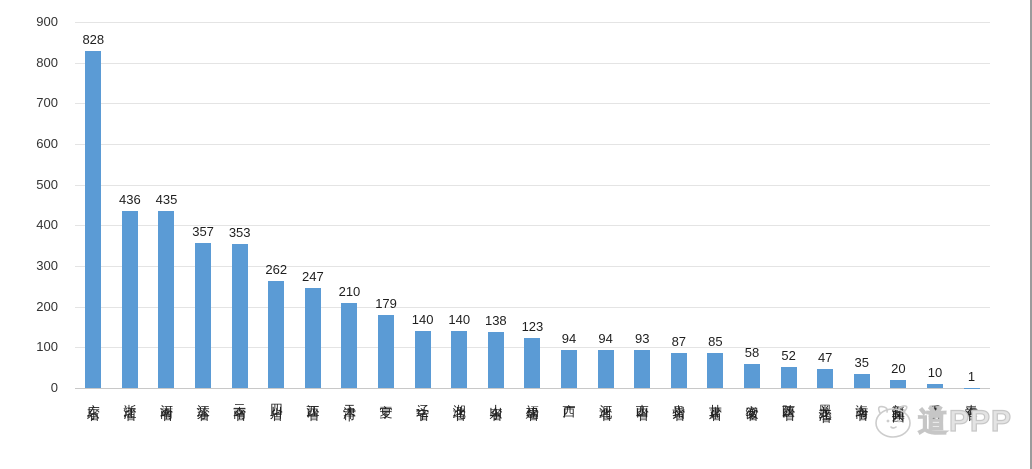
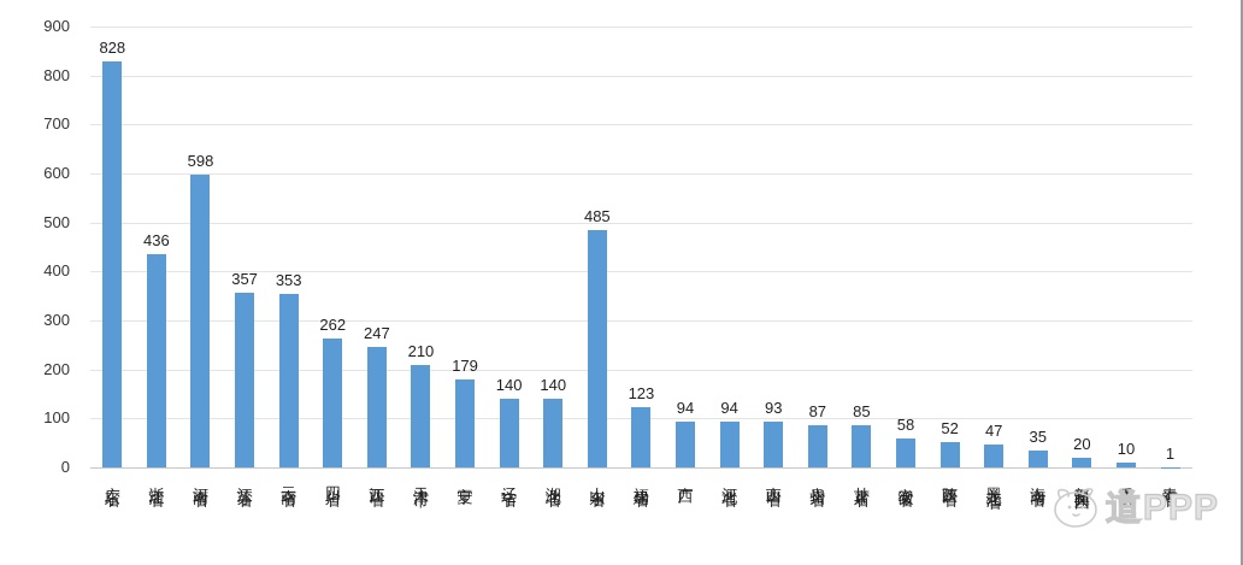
河南省: 435 -> 598
山东省: 138 -> 485
